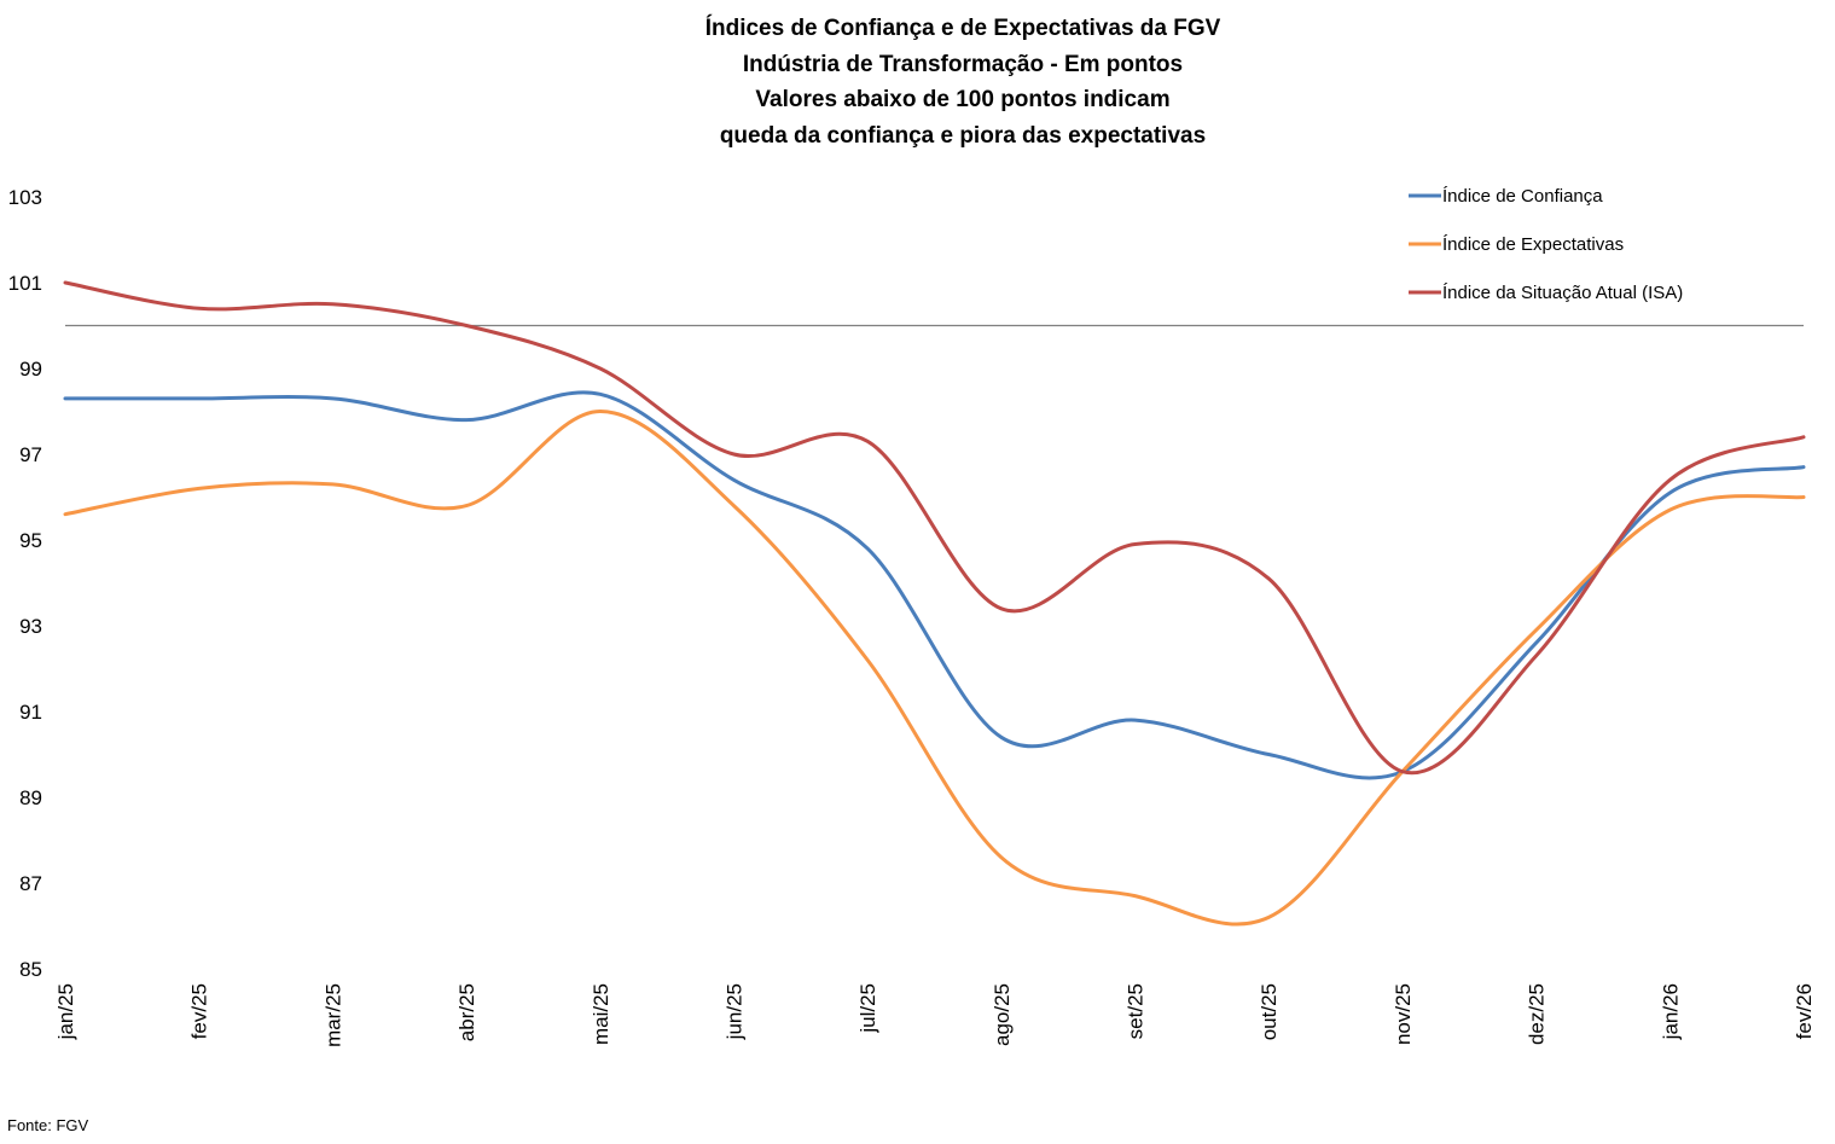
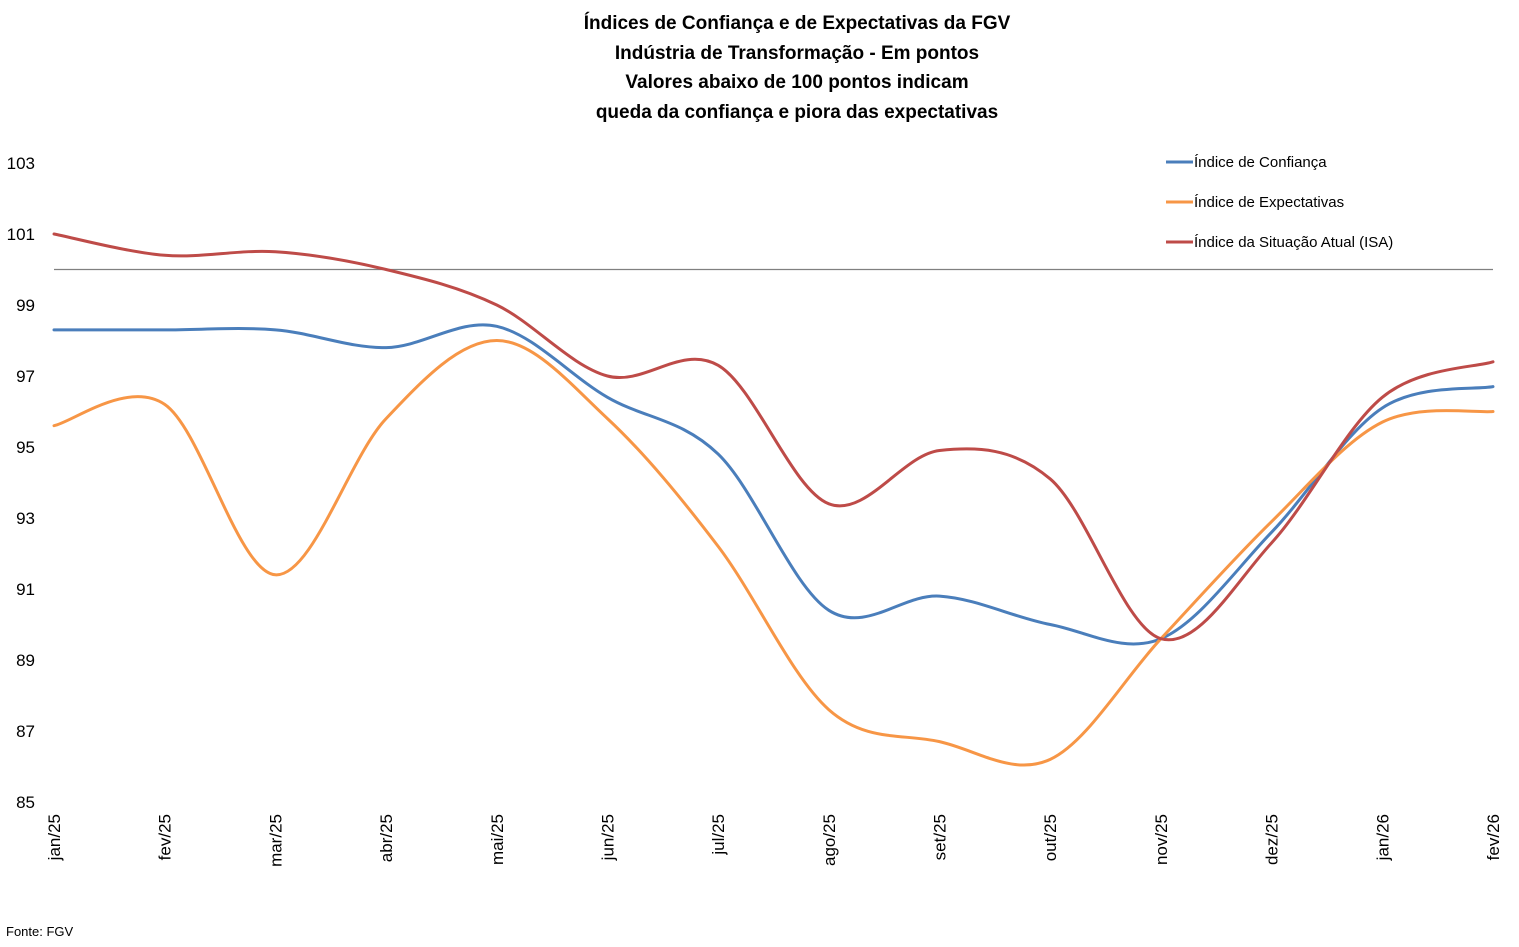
Índice de Expectativas/mar/25: 96.3 -> 91.4
